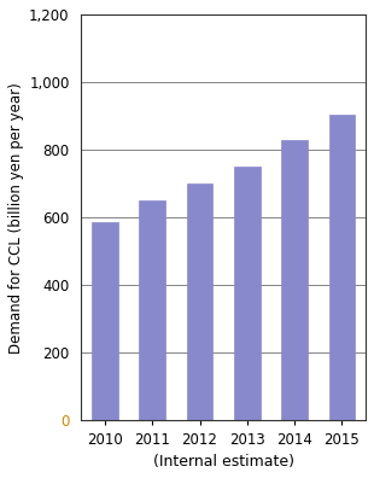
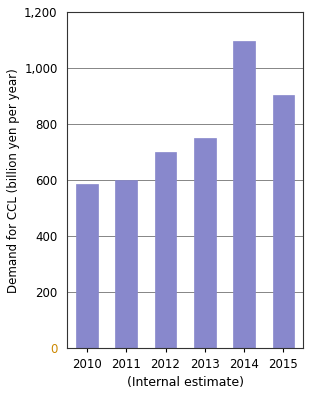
2011: 650 -> 600
2014: 830 -> 1,095
